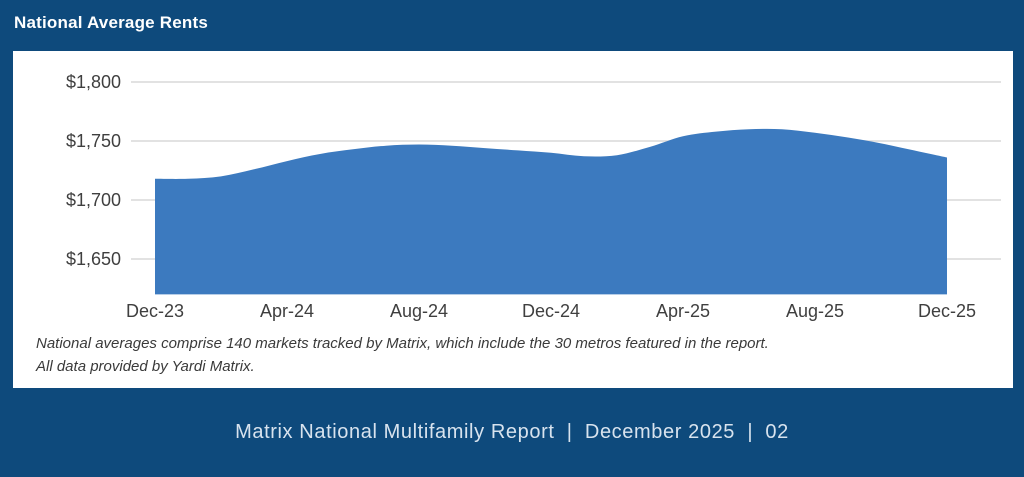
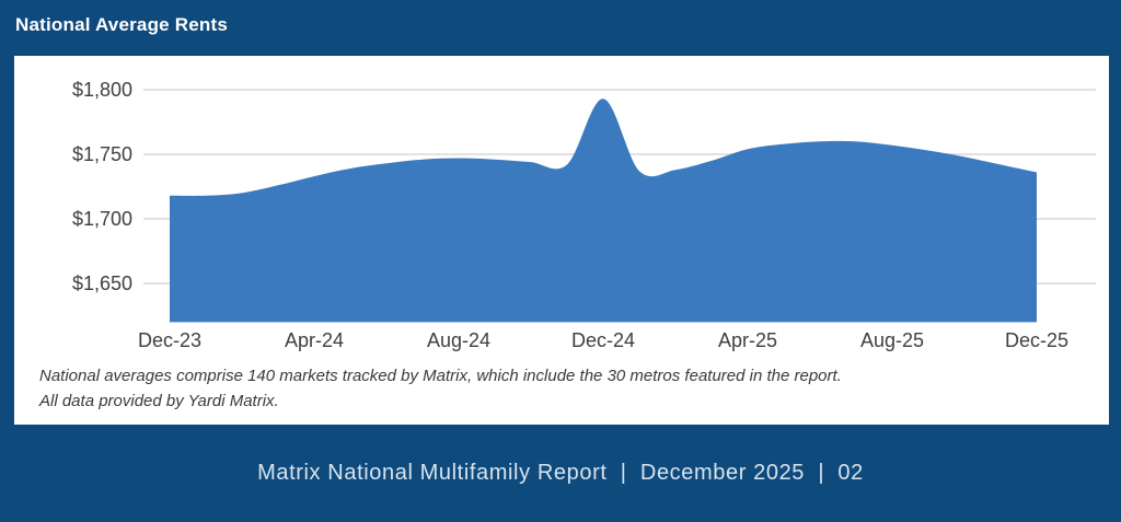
Dec-24: $1740 -> $1793
